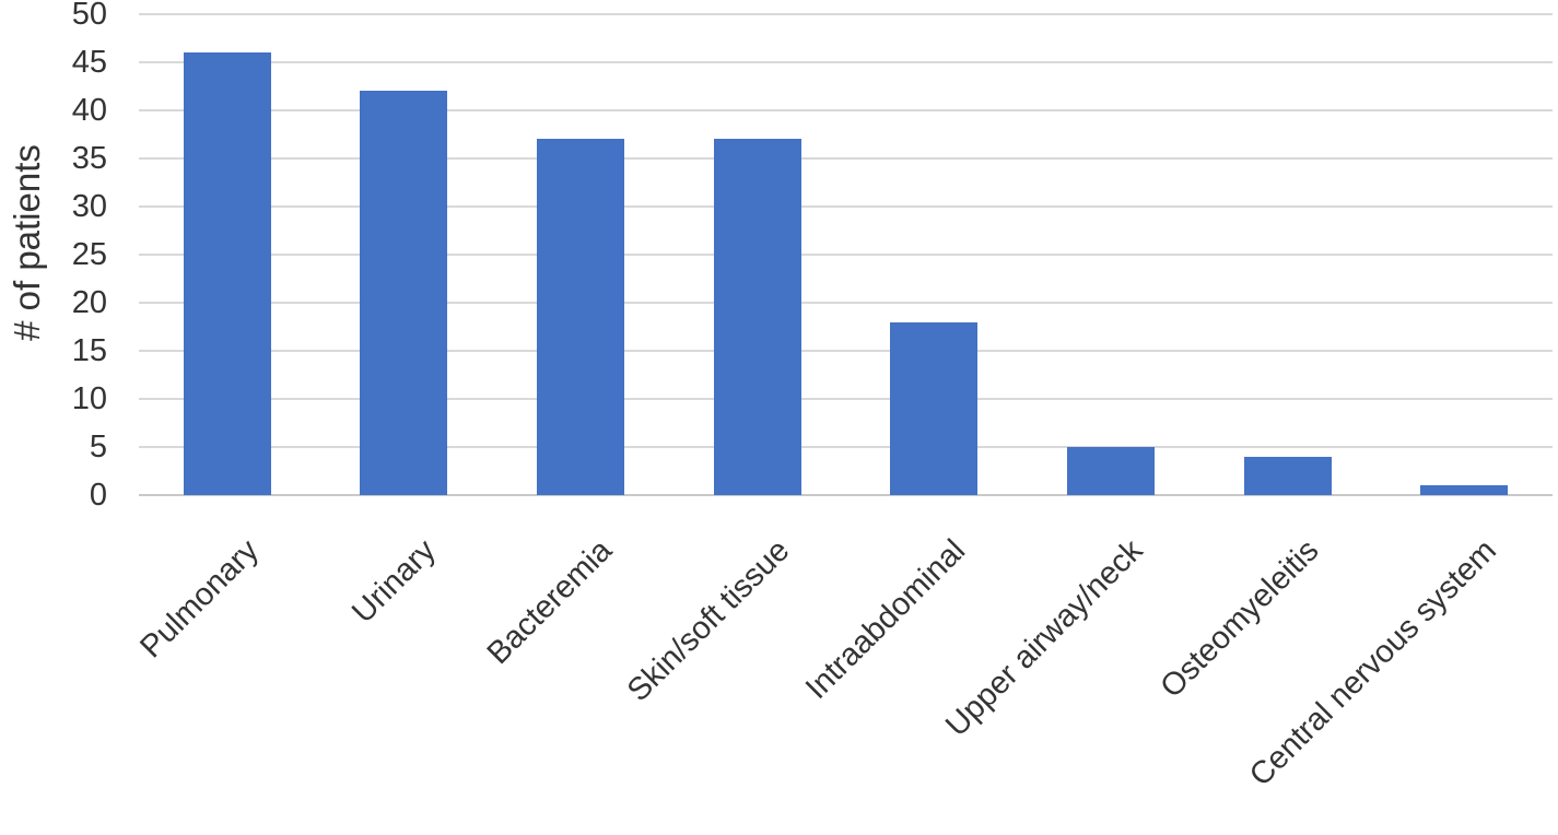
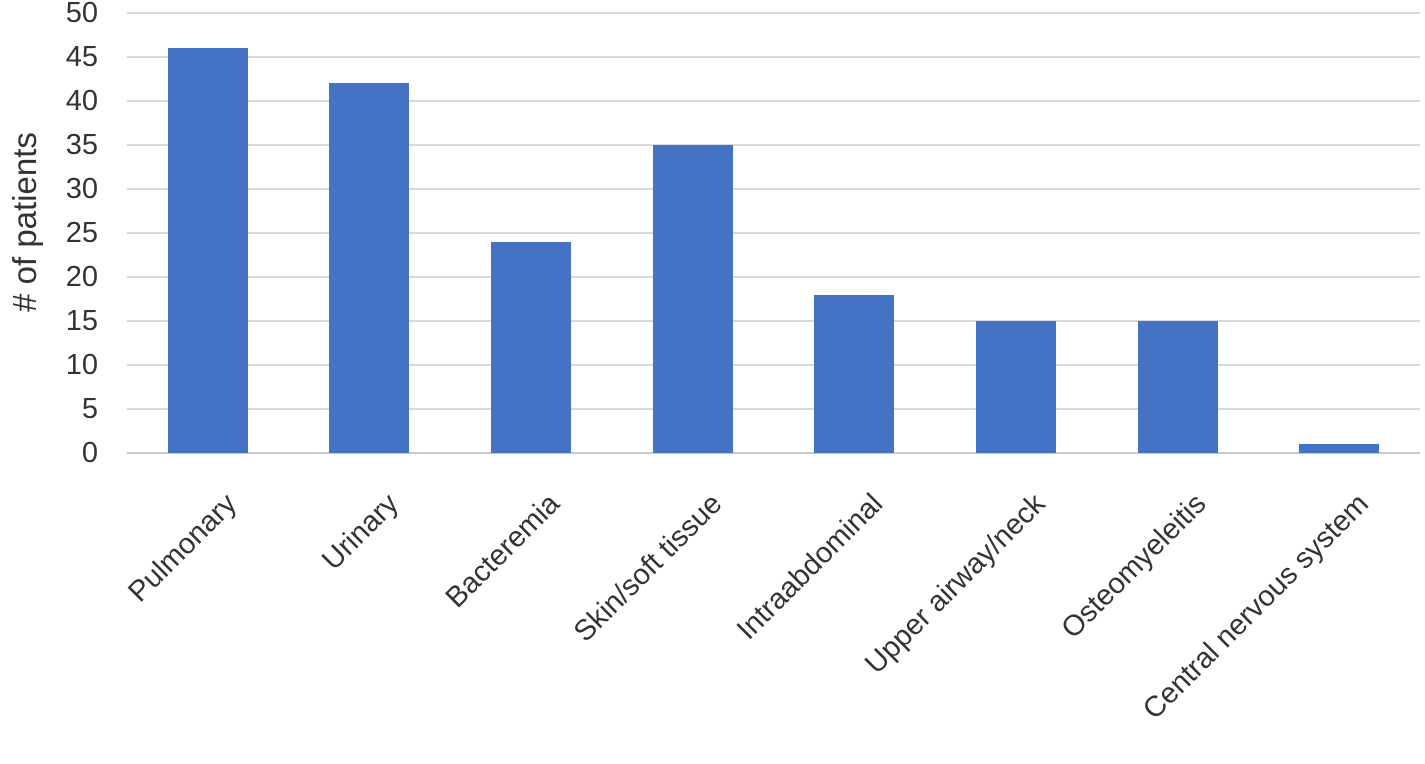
Bacteremia: 37 -> 24
Skin/soft tissue: 37 -> 35
Upper airway/neck: 5 -> 15
Osteomyeleitis: 4 -> 15
